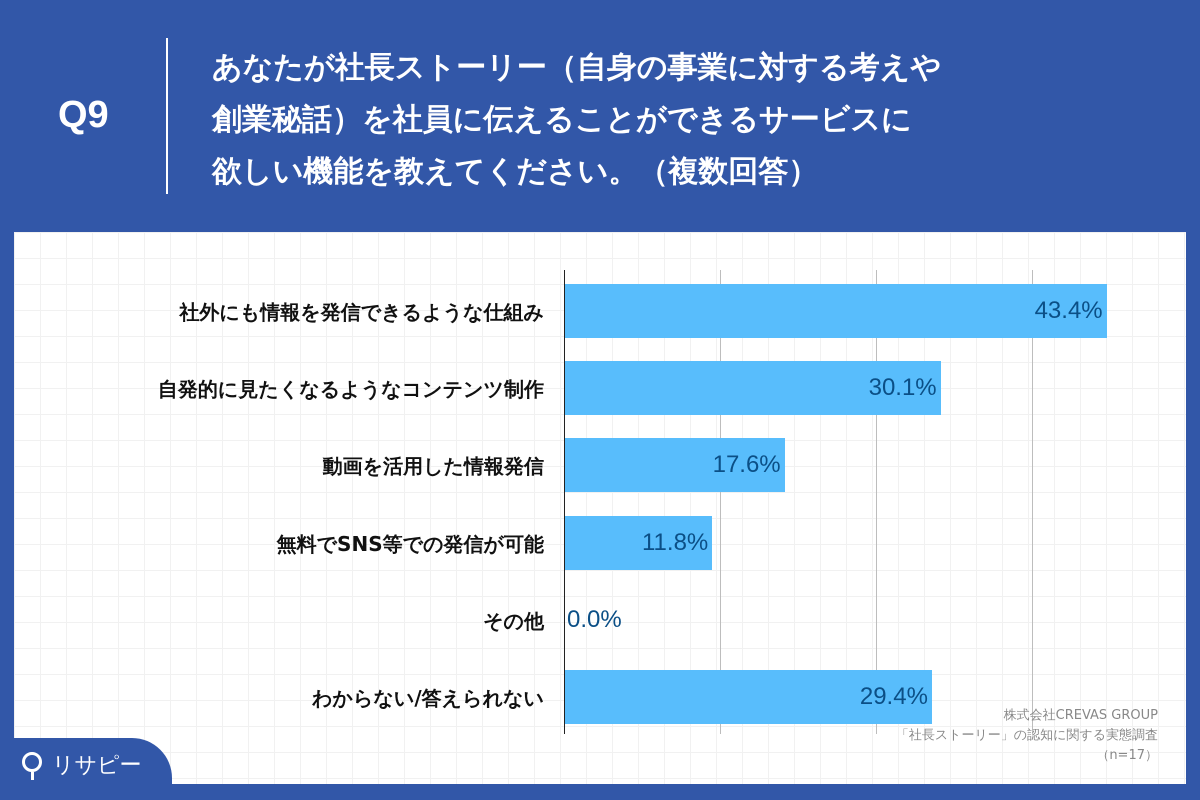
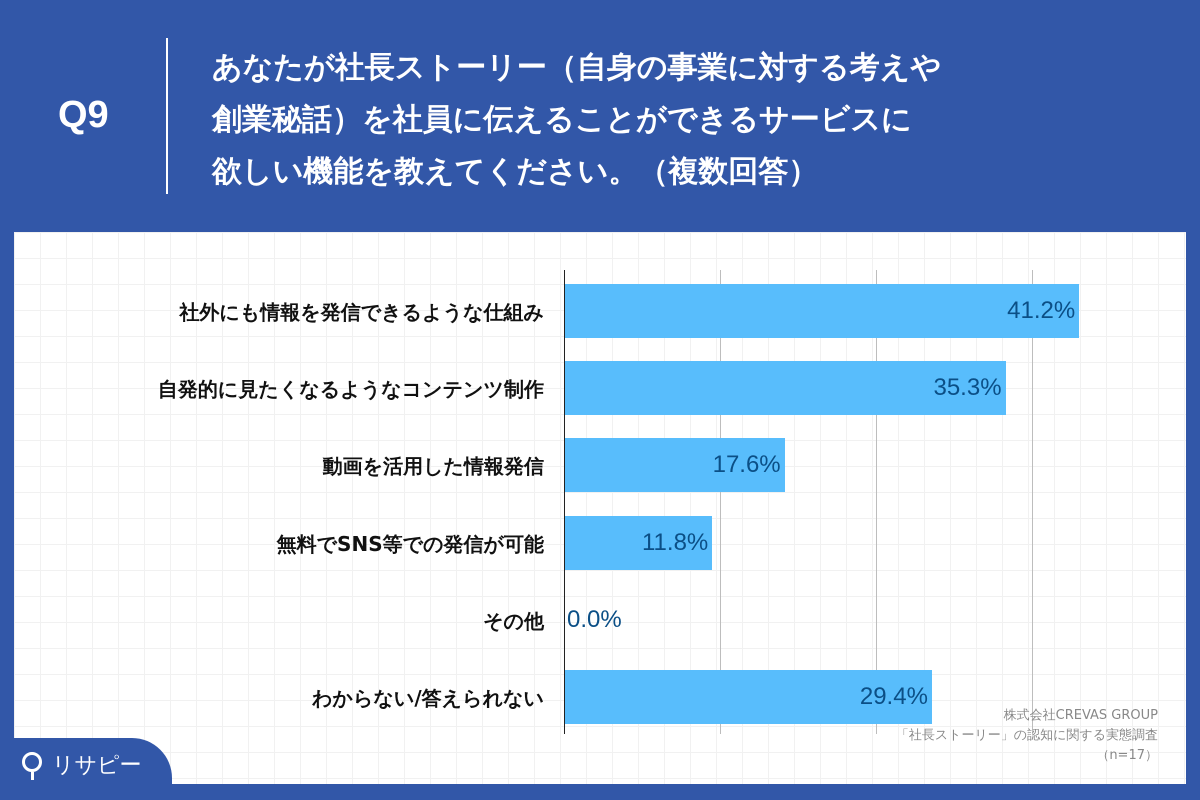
社外にも情報を発信できるような仕組み: 43.4% -> 41.2%
自発的に見たくなるようなコンテンツ制作: 30.1% -> 35.3%
